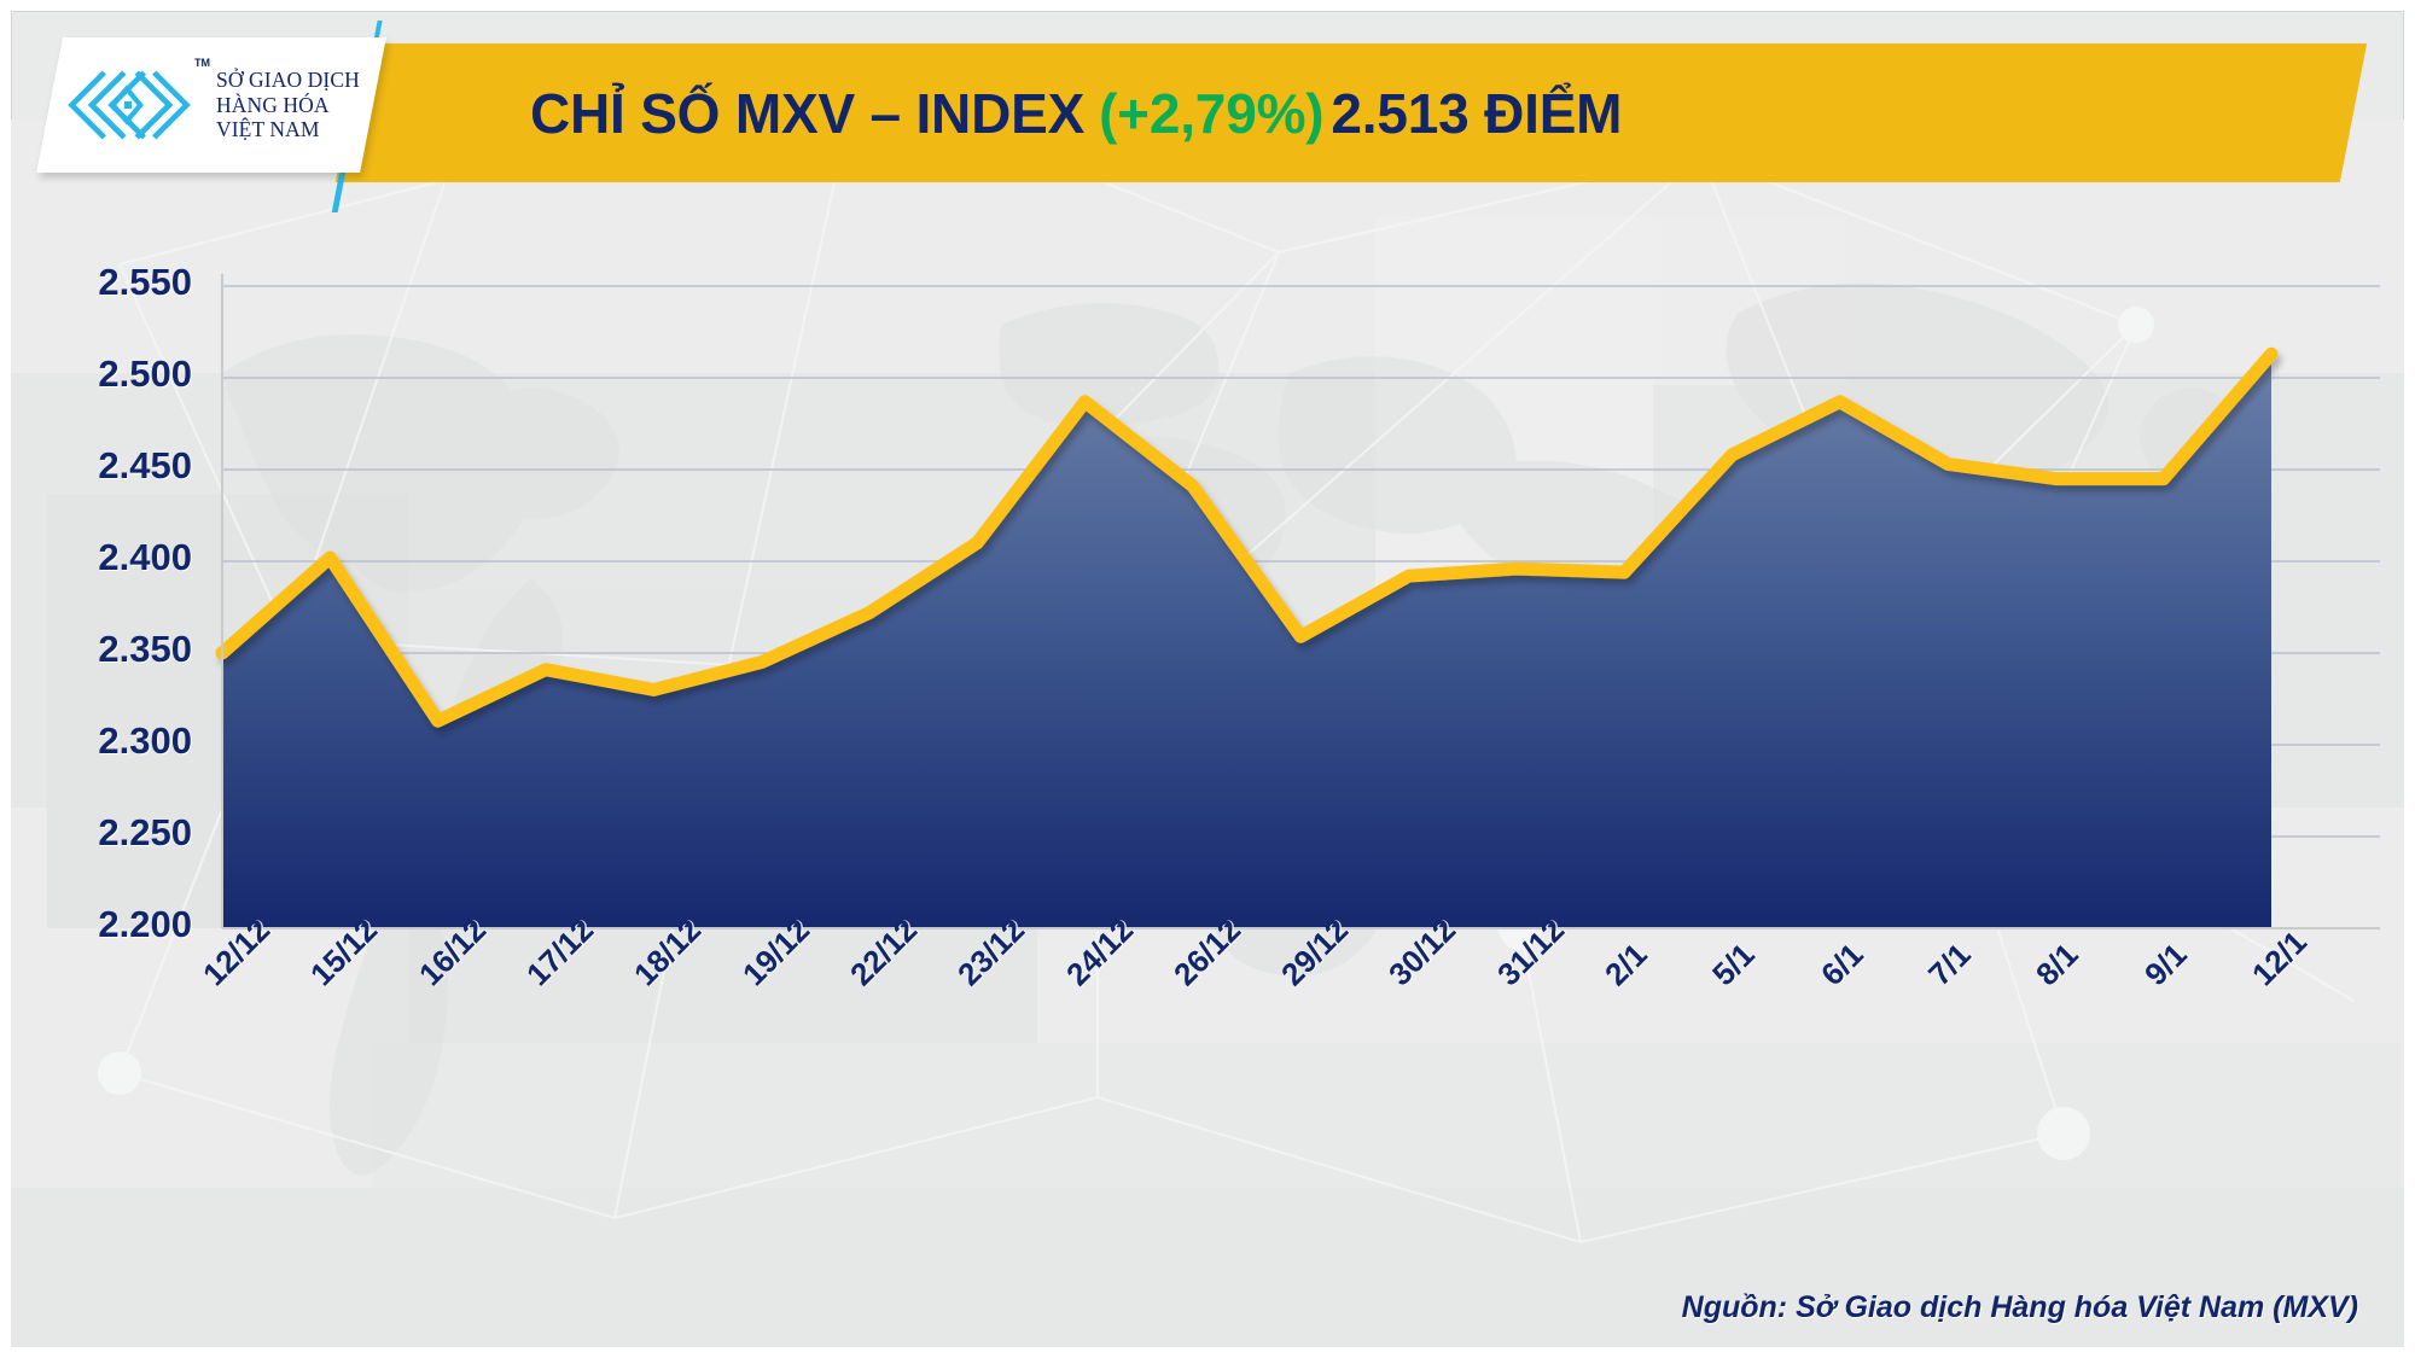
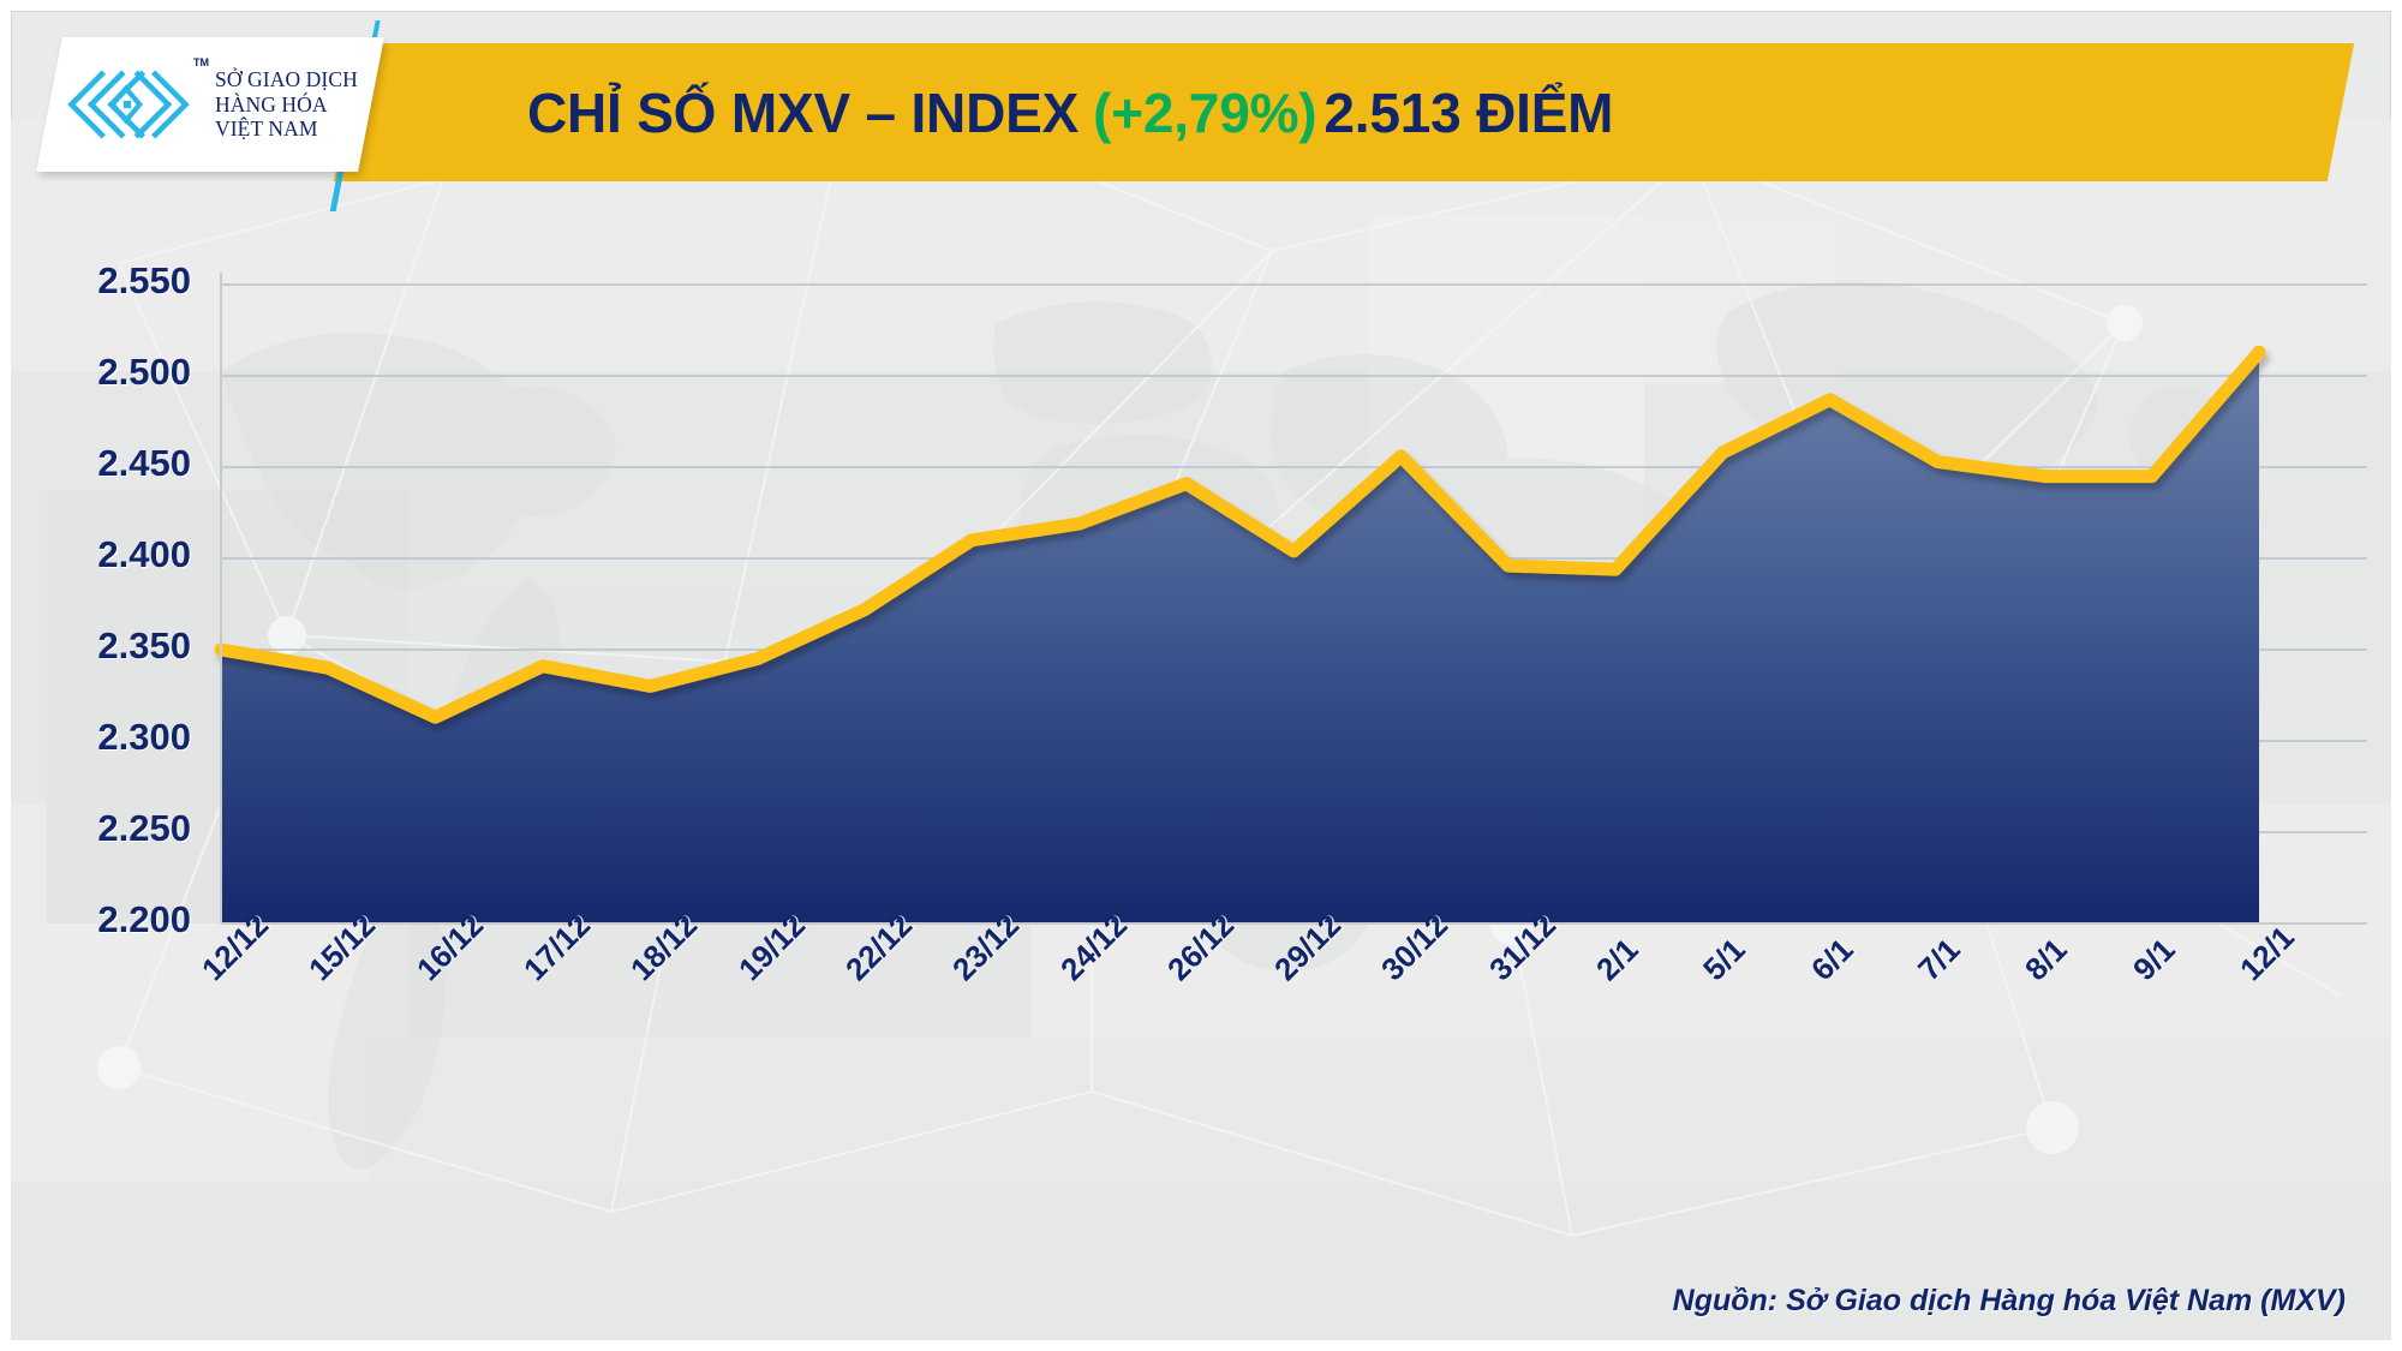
15/12: 2402 -> 2340
24/12: 2487 -> 2419
29/12: 2359 -> 2404
30/12: 2392 -> 2456
